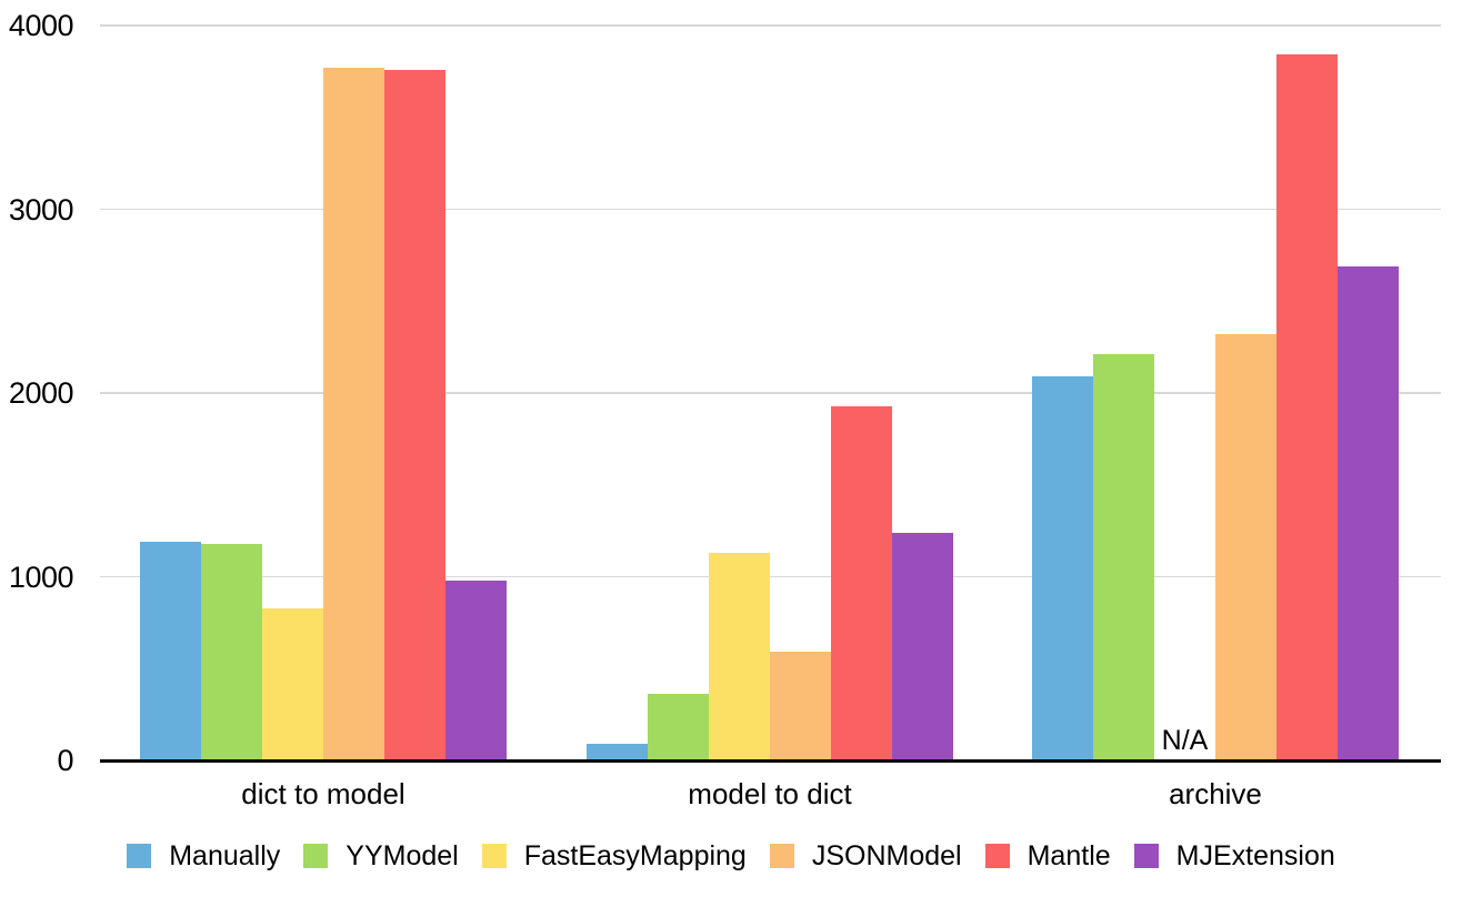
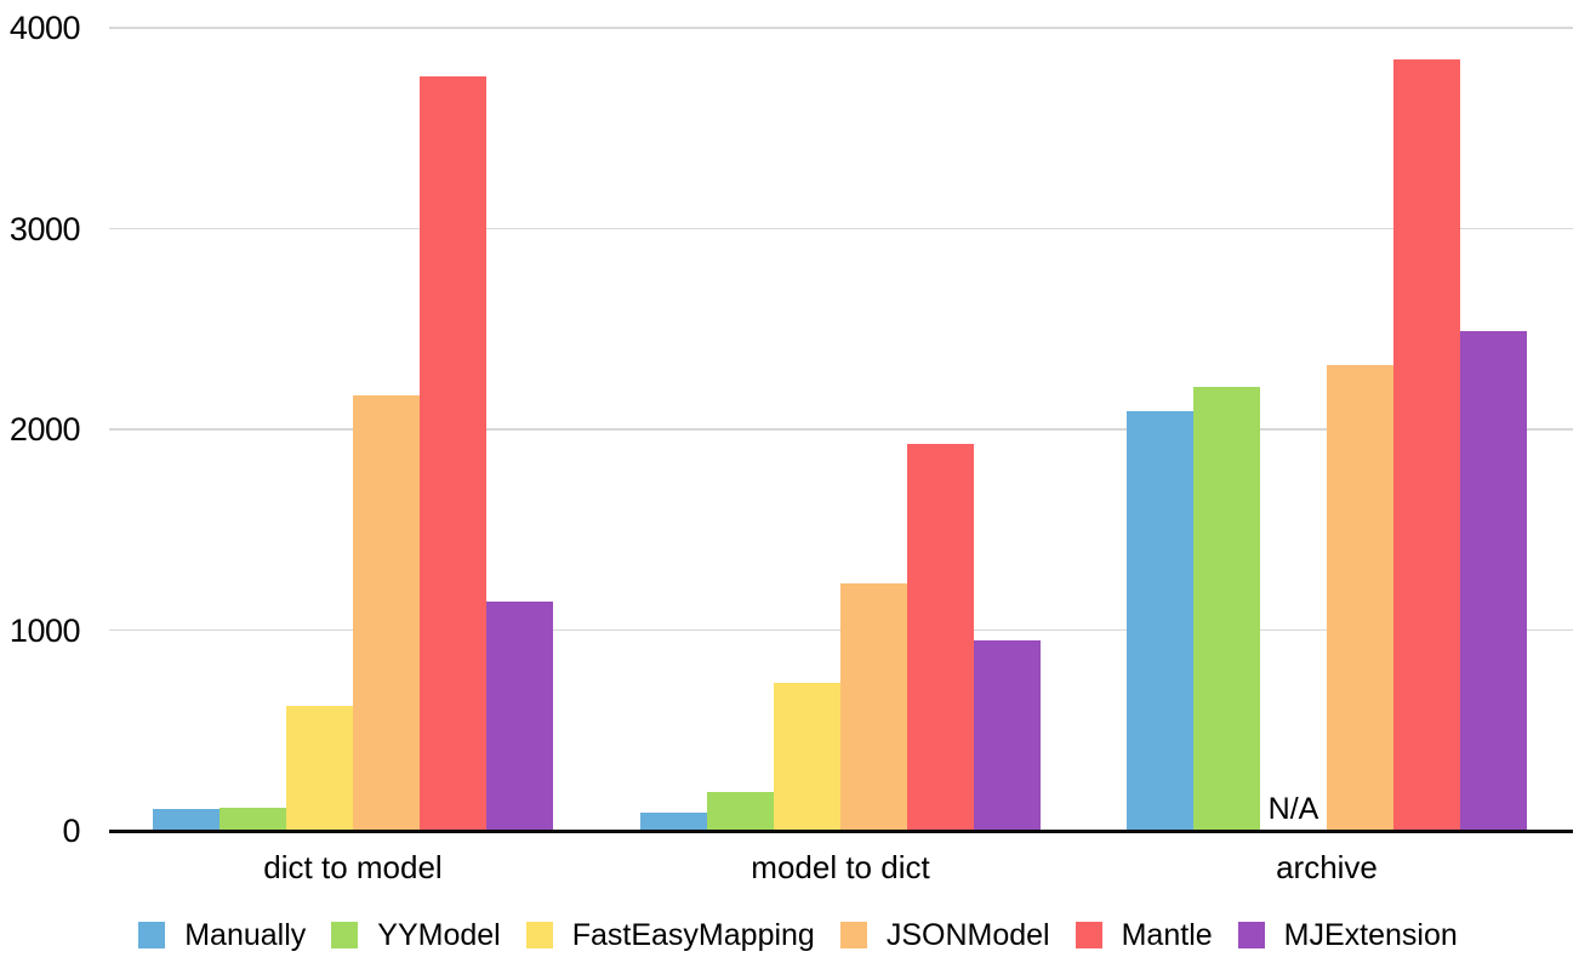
Manually/dict to model: 1190 -> 110
YYModel/dict to model: 1180 -> 120
FastEasyMapping/dict to model: 830 -> 620
JSONModel/dict to model: 3770 -> 2170
MJExtension/dict to model: 980 -> 1140
YYModel/model to dict: 360 -> 200
FastEasyMapping/model to dict: 1130 -> 740
JSONModel/model to dict: 590 -> 1230
MJExtension/model to dict: 1240 -> 950
MJExtension/archive: 2690 -> 2490
